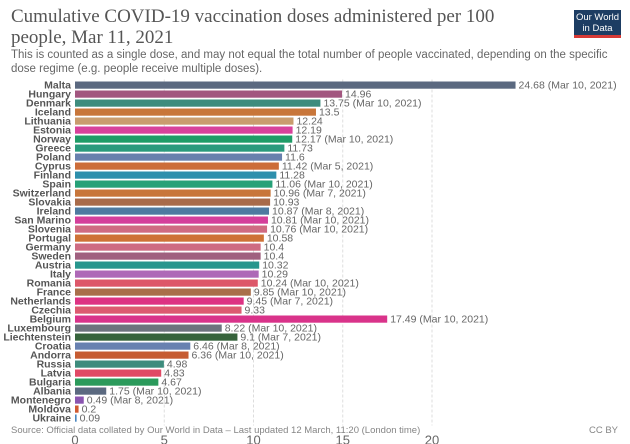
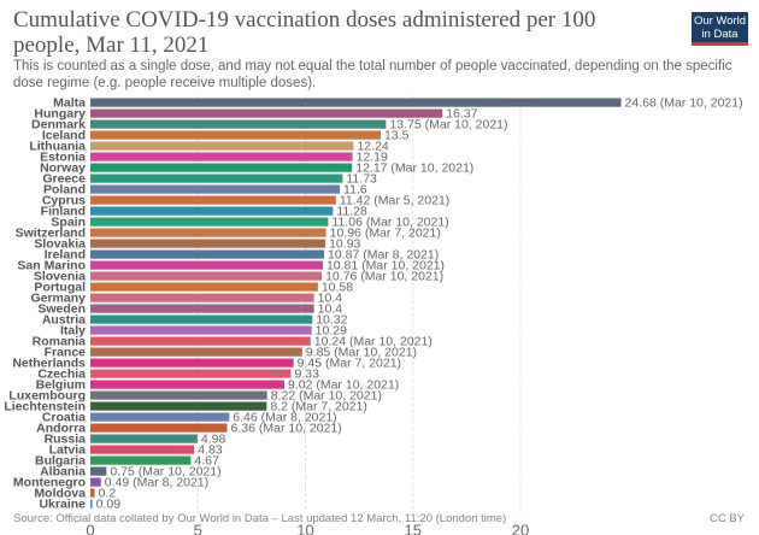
Hungary: 14.96 -> 16.37
Belgium: 17.49 -> 9.02
Liechtenstein: 9.1 -> 8.2
Albania: 1.75 -> 0.75
